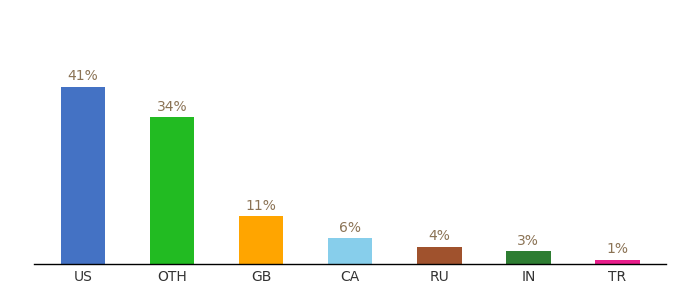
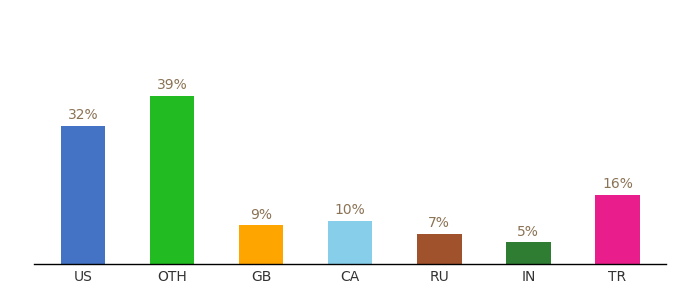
US: 41% -> 32%
OTH: 34% -> 39%
GB: 11% -> 9%
CA: 6% -> 10%
RU: 4% -> 7%
IN: 3% -> 5%
TR: 1% -> 16%
